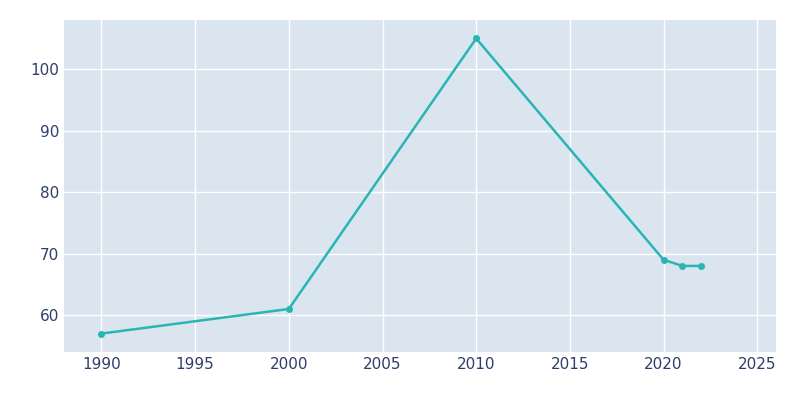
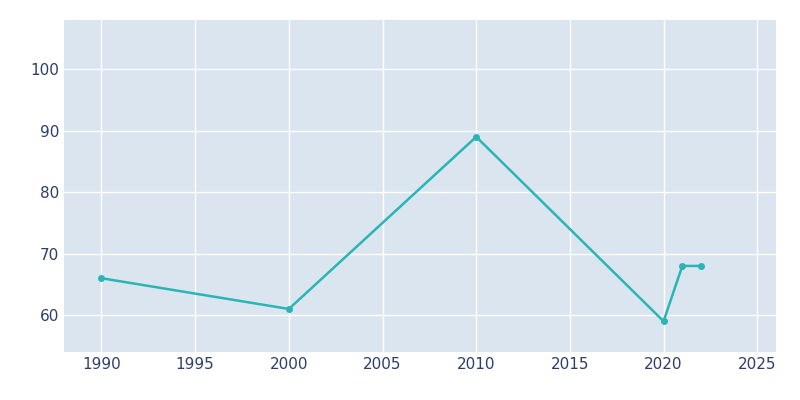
1990: 57 -> 66
2010: 105 -> 89
2020: 69 -> 59
